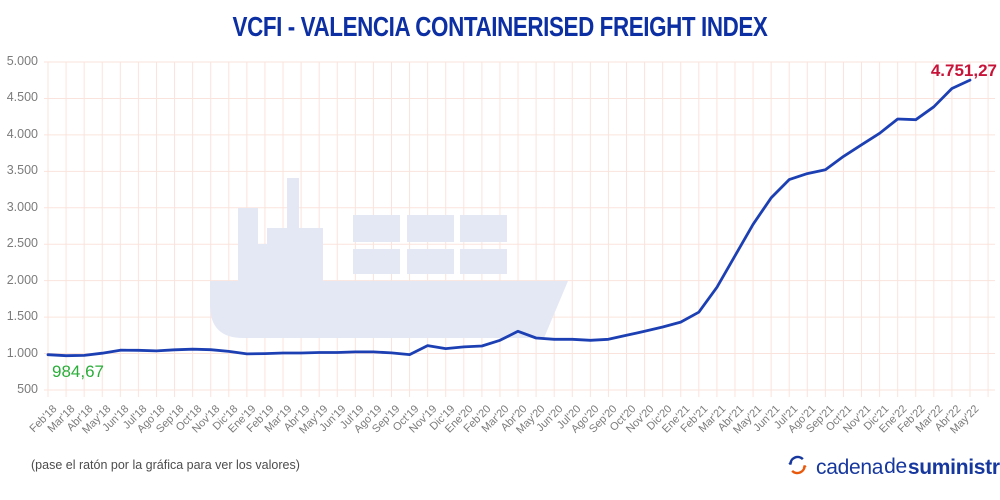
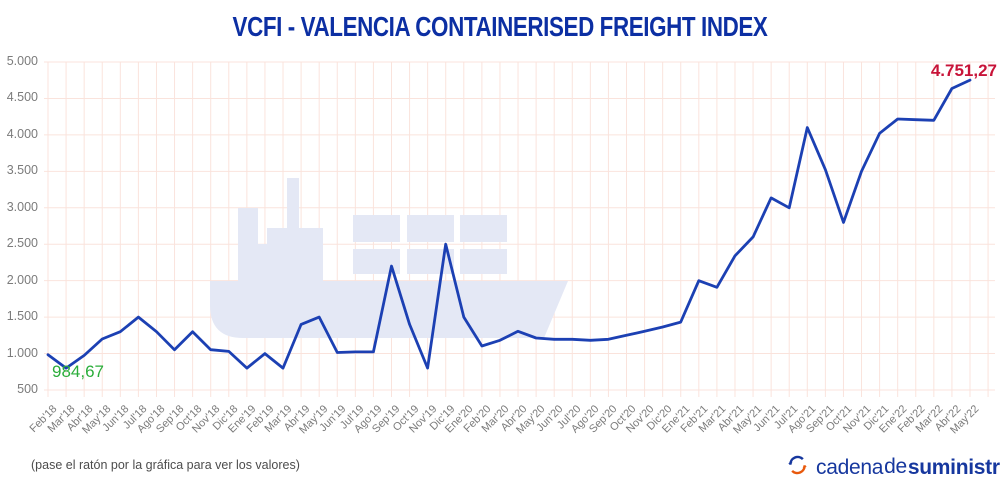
Mar'18: 1000 -> 800
May'18: 1000 -> 1200
Jun'18: 1000 -> 1300
Jul'18: 1000 -> 1500
Ago'18: 1000 -> 1300
Oct'18: 1100 -> 1300
Ene'19: 1000 -> 800
Mar'19: 1000 -> 800
Abr'19: 1000 -> 1400
May'19: 1000 -> 1500
Sep'19: 1000 -> 2200
Oct'19: 1000 -> 1400
Nov'19: 1100 -> 800
Dic'19: 1100 -> 2500
Ene'20: 1100 -> 1500
Feb'21: 1600 -> 2000
May'21: 2800 -> 2600
Jul'21: 3400 -> 3000
Ago'21: 3500 -> 4100
Oct'21: 3700 -> 2800
Nov'21: 3900 -> 3500
Mar'22: 4400 -> 4200
